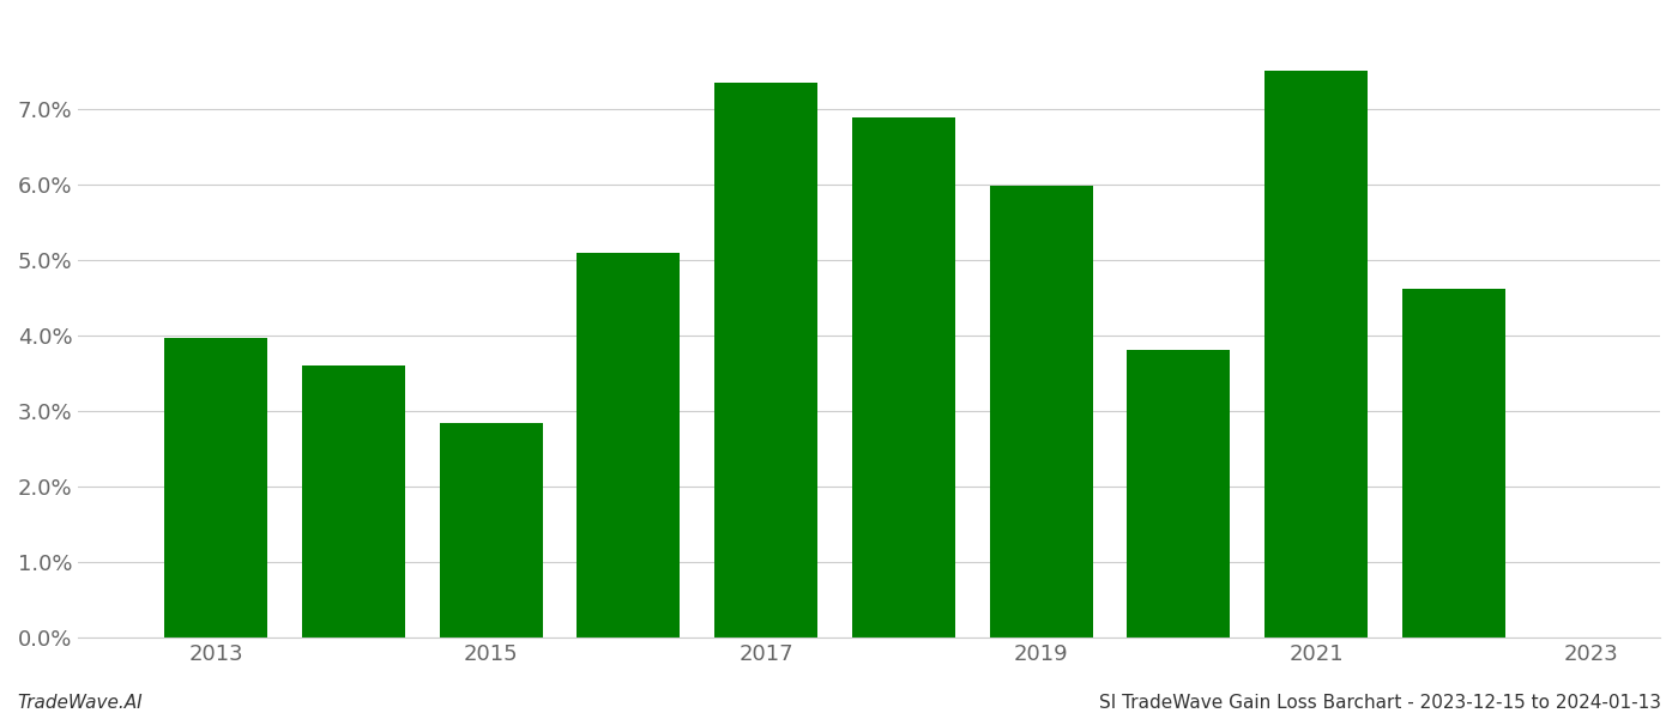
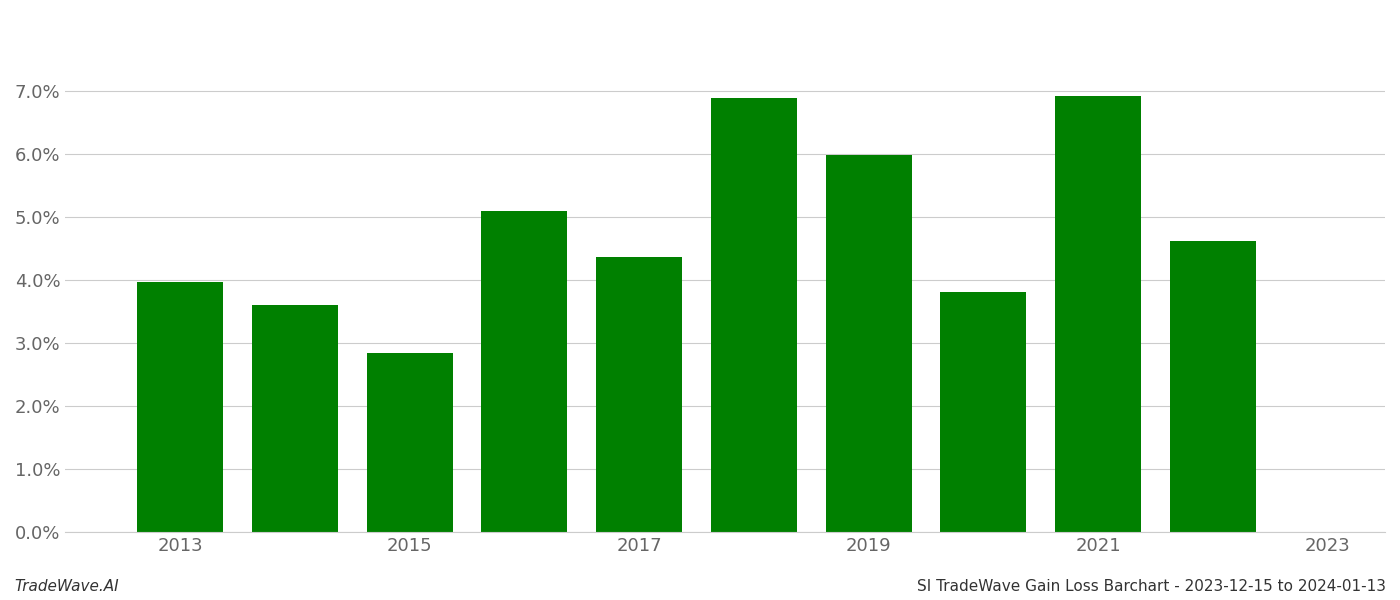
2017: 7.35% -> 4.36%
2021: 7.50% -> 6.92%
